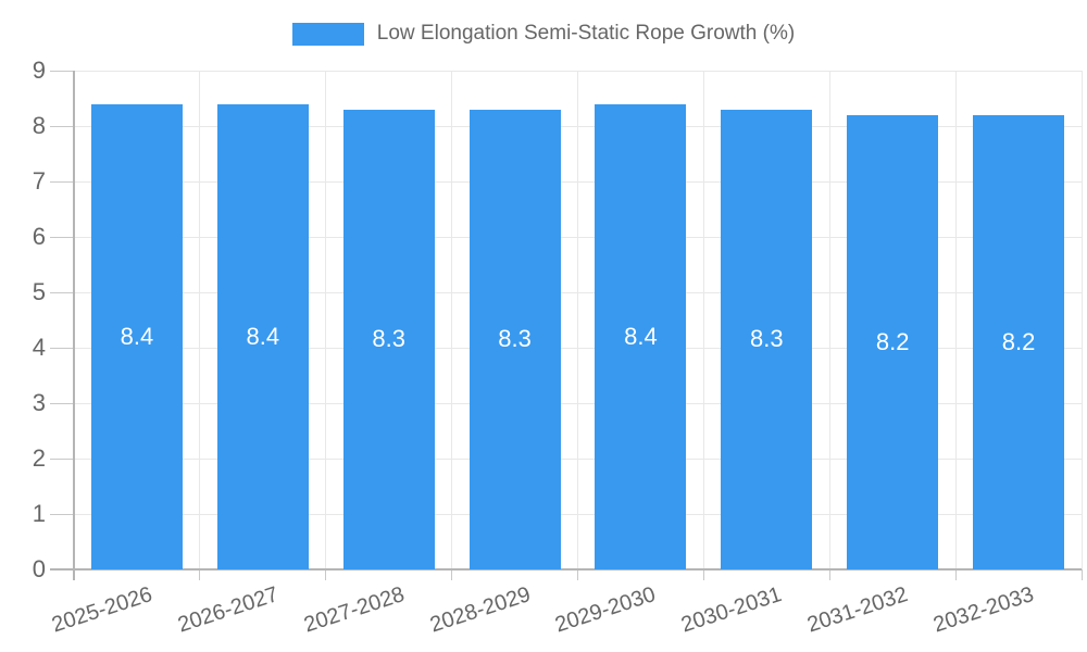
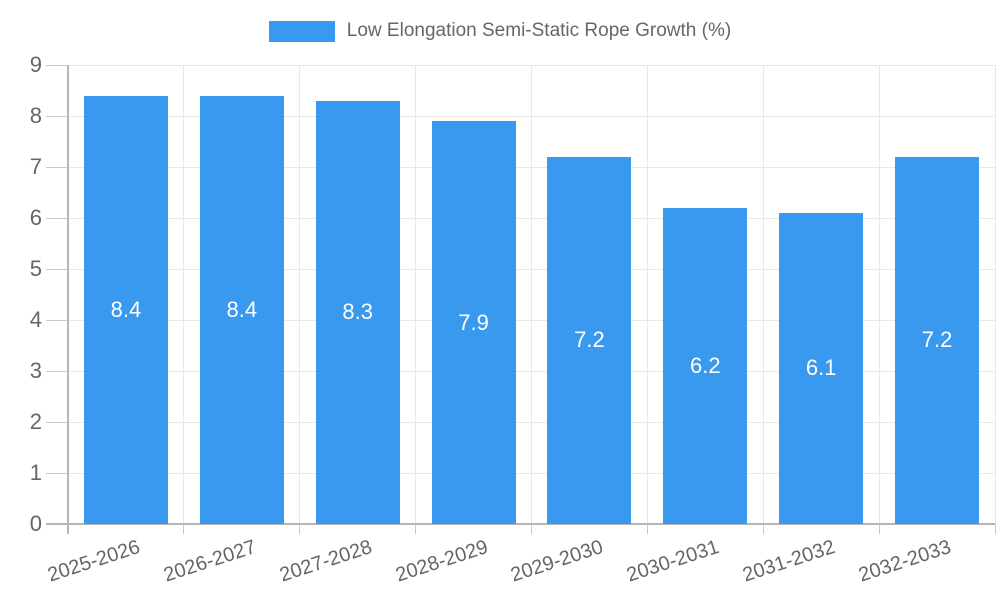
2028-2029: 8.3 -> 7.9
2029-2030: 8.4 -> 7.2
2030-2031: 8.3 -> 6.2
2031-2032: 8.2 -> 6.1
2032-2033: 8.2 -> 7.2
